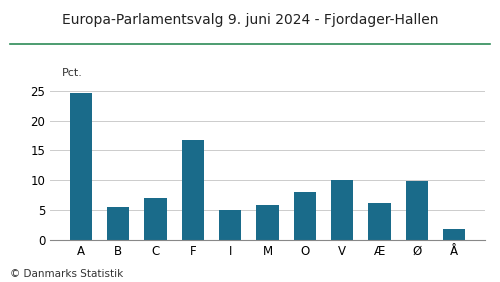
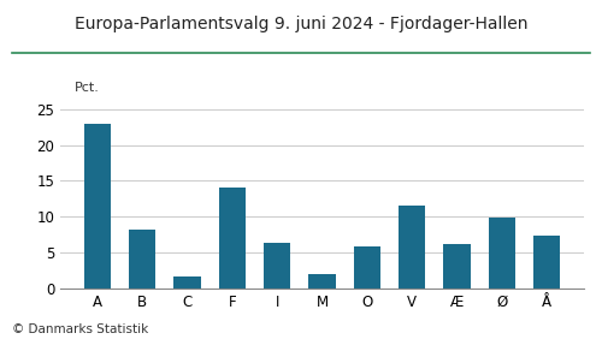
A: 24.7 -> 23.0
B: 5.5 -> 8.2
C: 7.0 -> 1.6
F: 16.7 -> 14.0
I: 5.0 -> 6.4
M: 5.8 -> 2.0
O: 8.0 -> 5.8
V: 10.1 -> 11.6
Å: 1.8 -> 7.4
